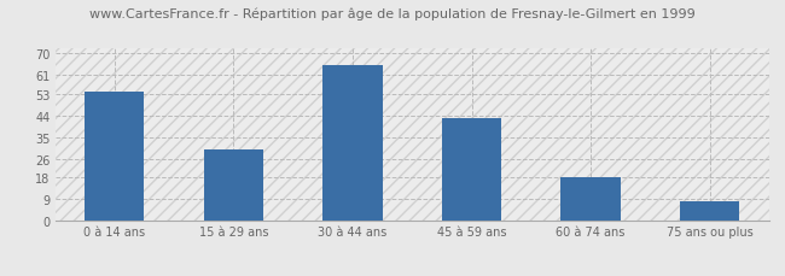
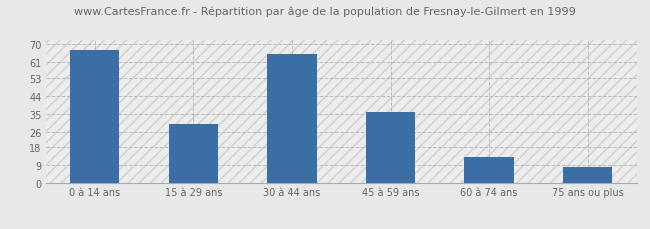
0 à 14 ans: 54 -> 67
45 à 59 ans: 43 -> 36
60 à 74 ans: 18 -> 13
